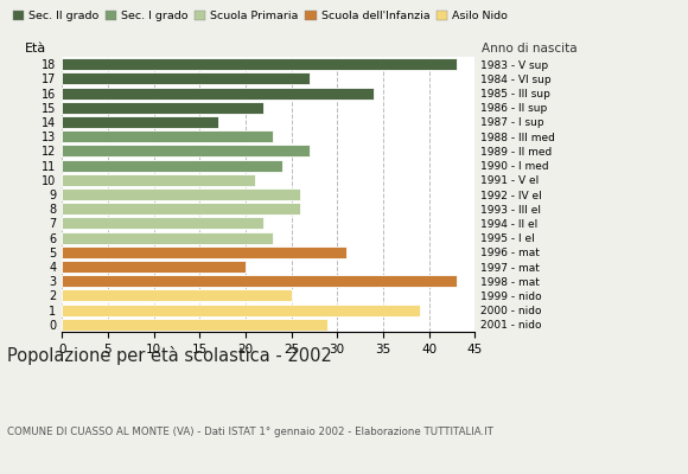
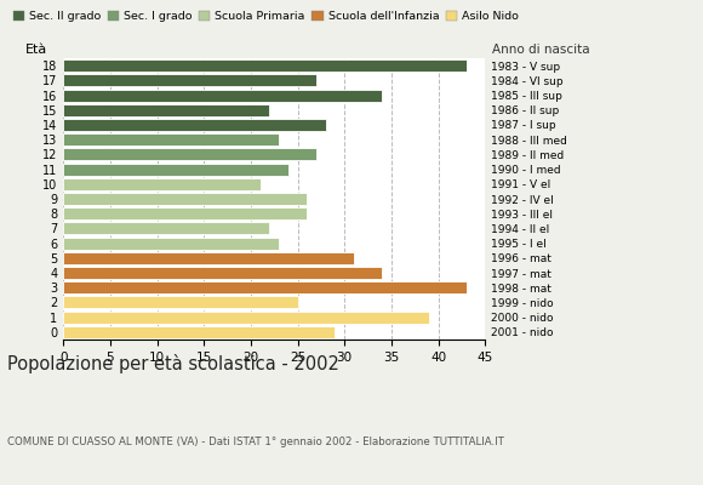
14: 17 -> 28
4: 20 -> 34
